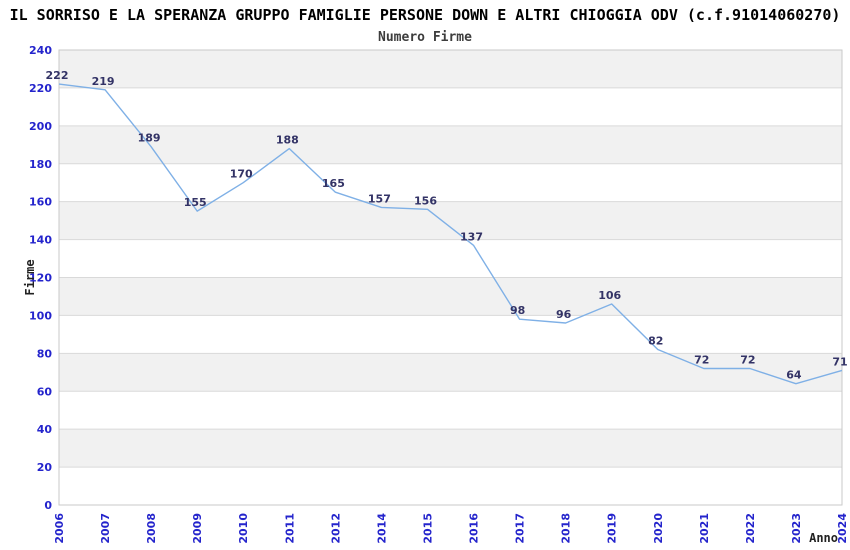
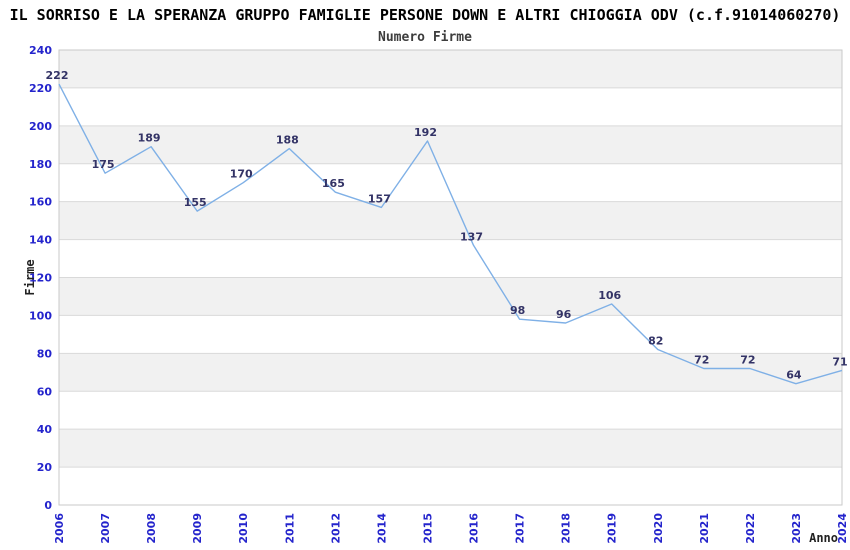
2007: 219 -> 175
2015: 156 -> 192
